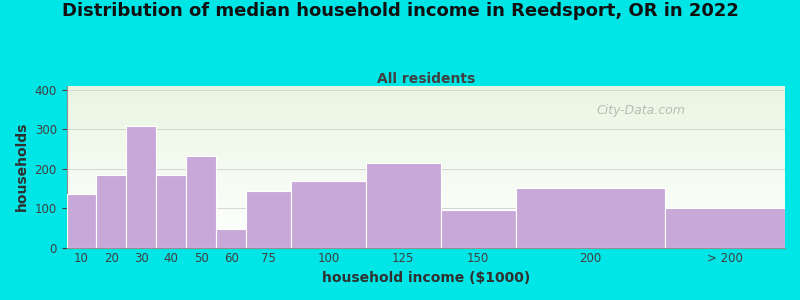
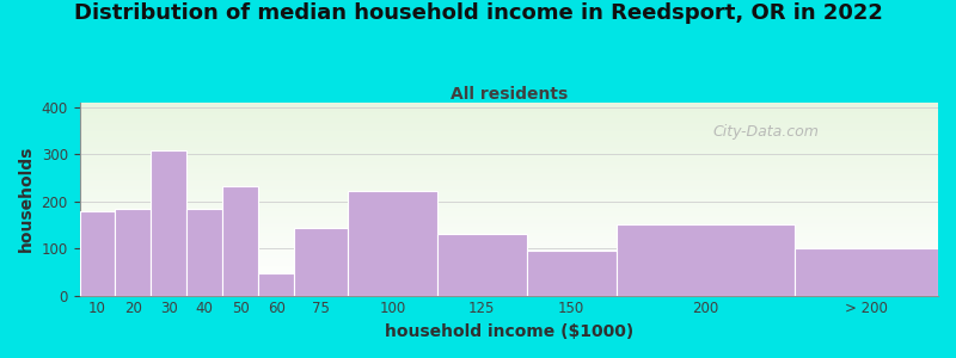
10: 135 -> 178
100: 170 -> 222
125: 215 -> 130
